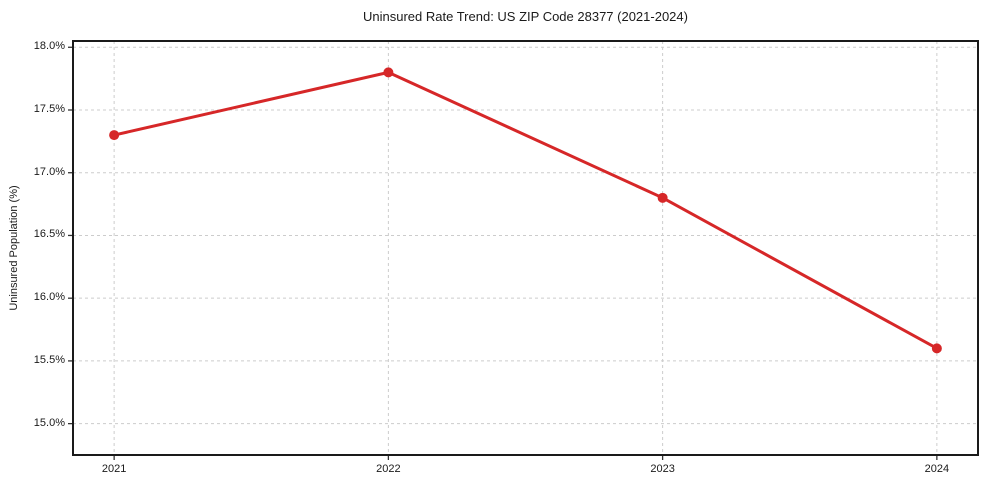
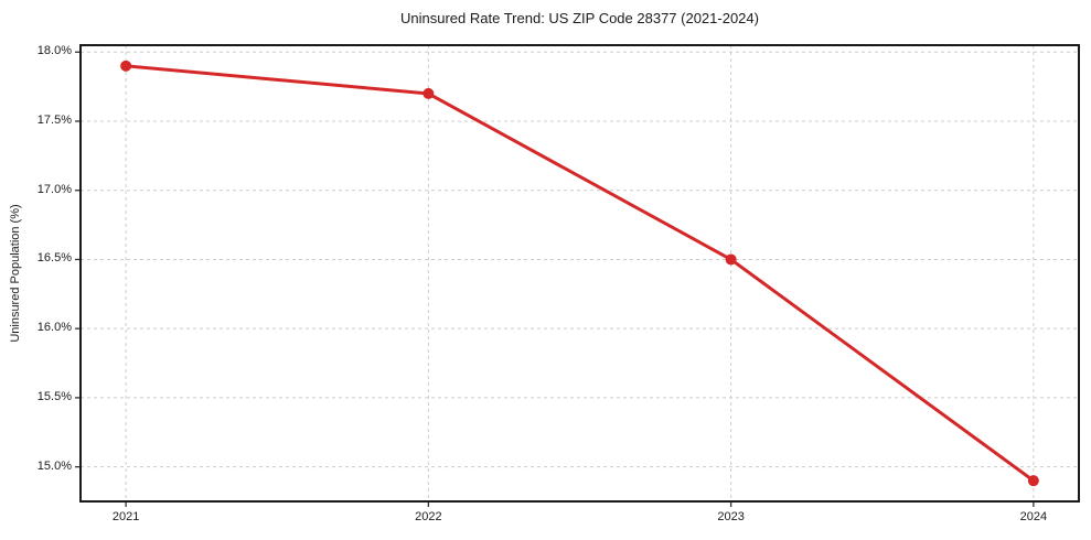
2021: 17.3% -> 17.9%
2022: 17.8% -> 17.7%
2023: 16.8% -> 16.5%
2024: 15.6% -> 14.9%
